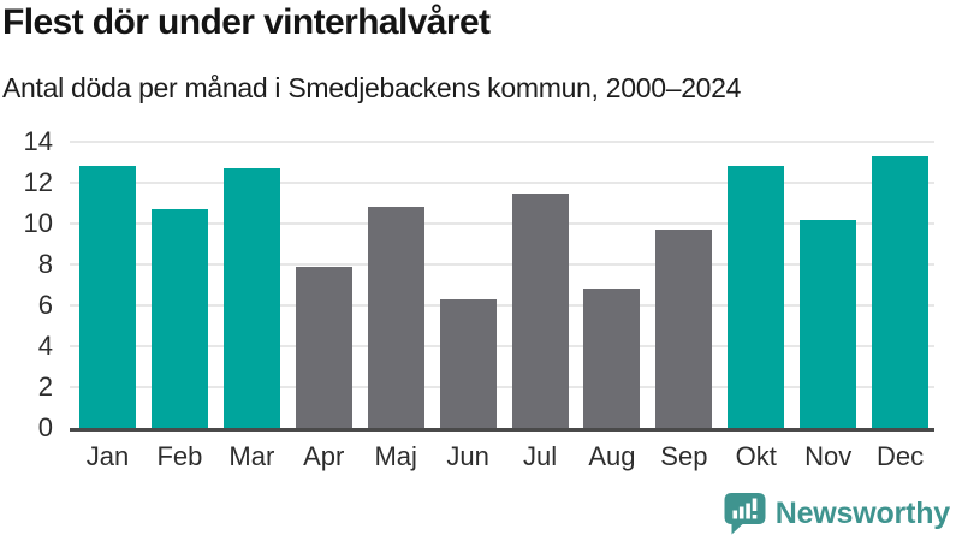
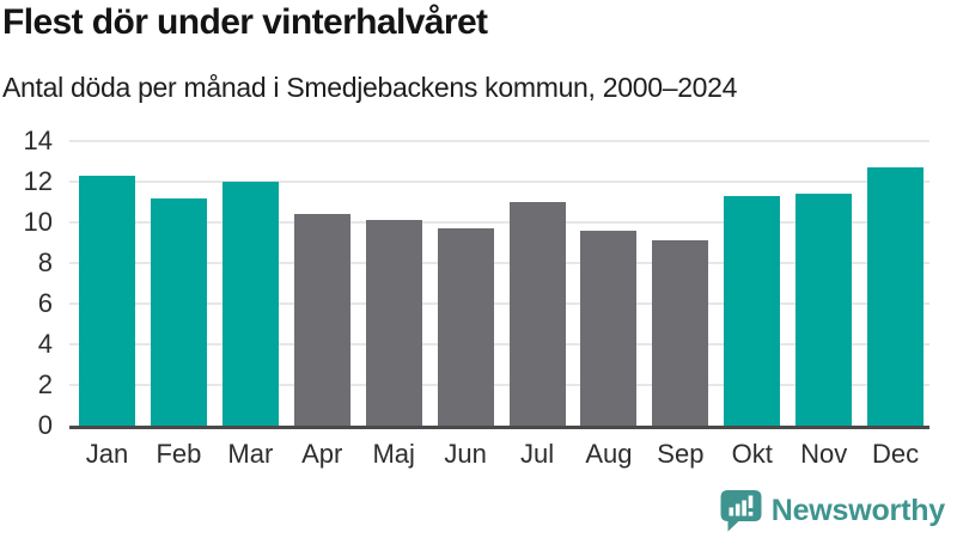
Jan: 12.8 -> 12.3
Feb: 10.7 -> 11.2
Mar: 12.7 -> 12.0
Apr: 7.9 -> 10.4
Maj: 10.8 -> 10.1
Jun: 6.3 -> 9.7
Jul: 11.5 -> 11.0
Aug: 6.8 -> 9.6
Sep: 9.7 -> 9.1
Okt: 12.8 -> 11.3
Nov: 10.2 -> 11.4
Dec: 13.3 -> 12.7
